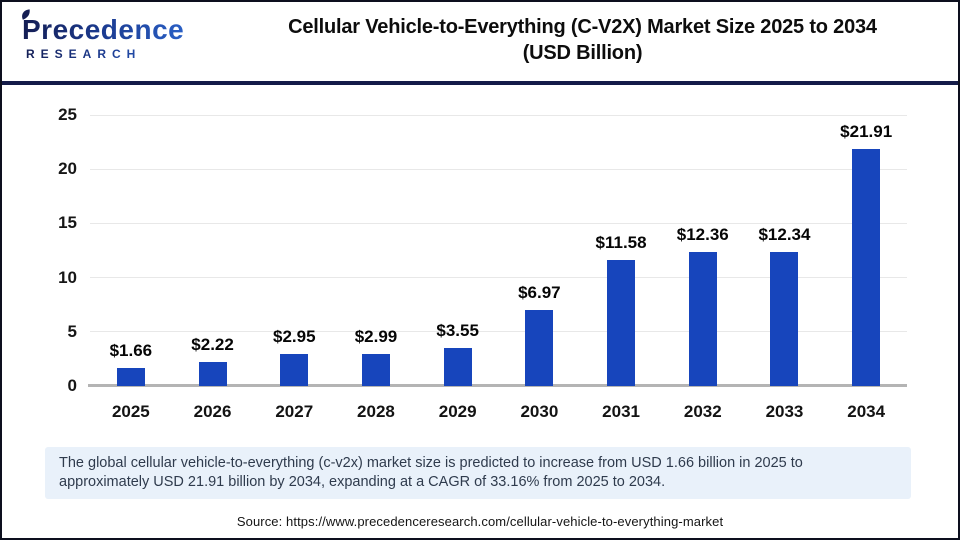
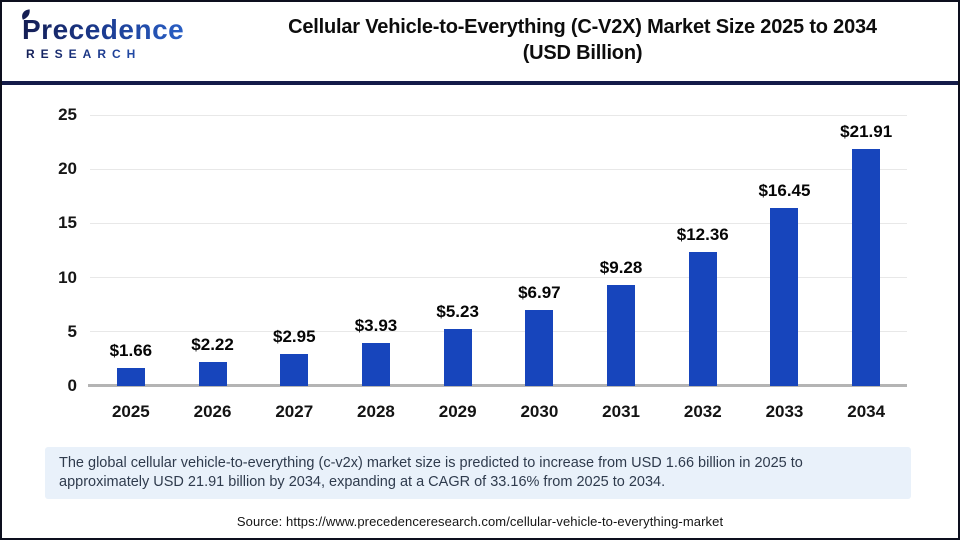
2028: $2.99 -> $3.93
2029: $3.55 -> $5.23
2031: $11.58 -> $9.28
2033: $12.34 -> $16.45
